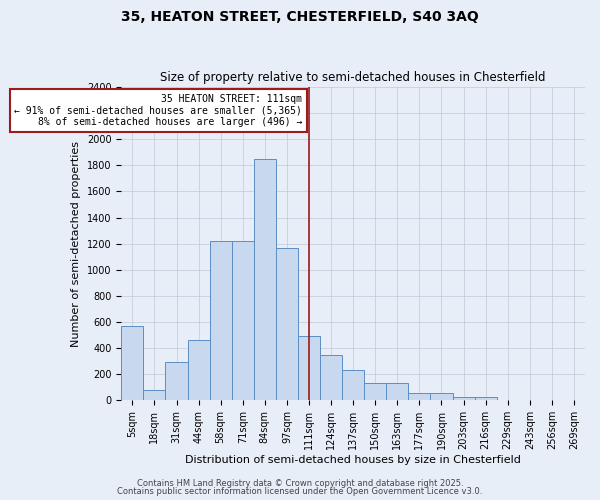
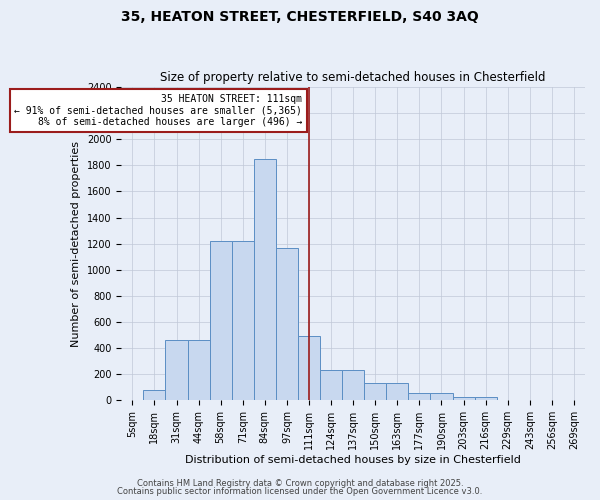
5sqm: 570 -> 0
31sqm: 290 -> 460
124sqm: 350 -> 230
